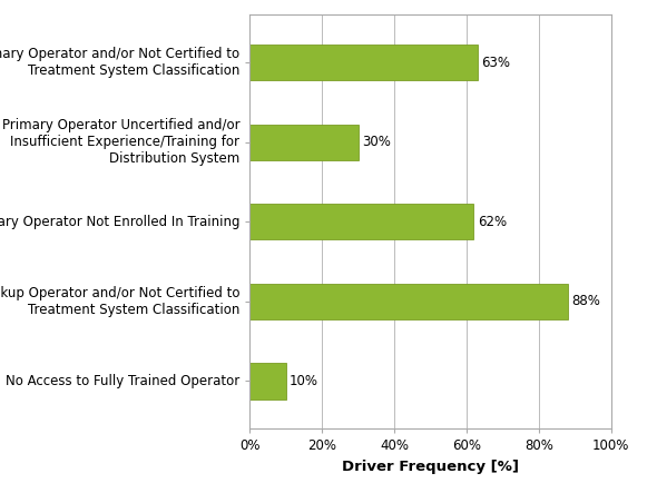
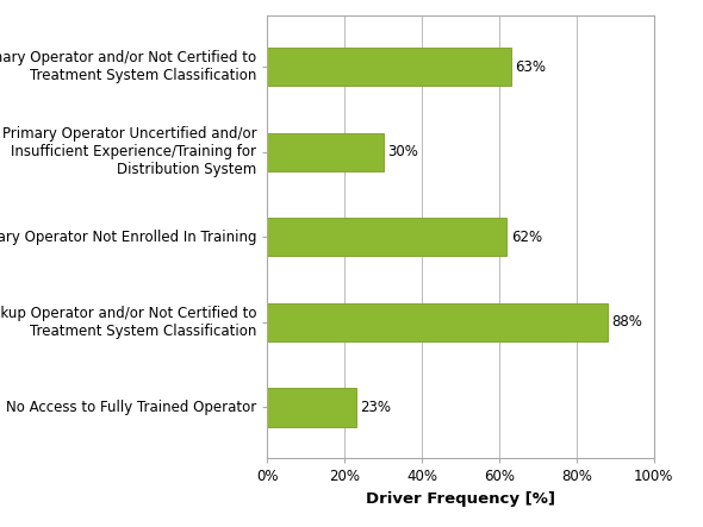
No Access to Fully Trained Operator: 10% -> 23%
